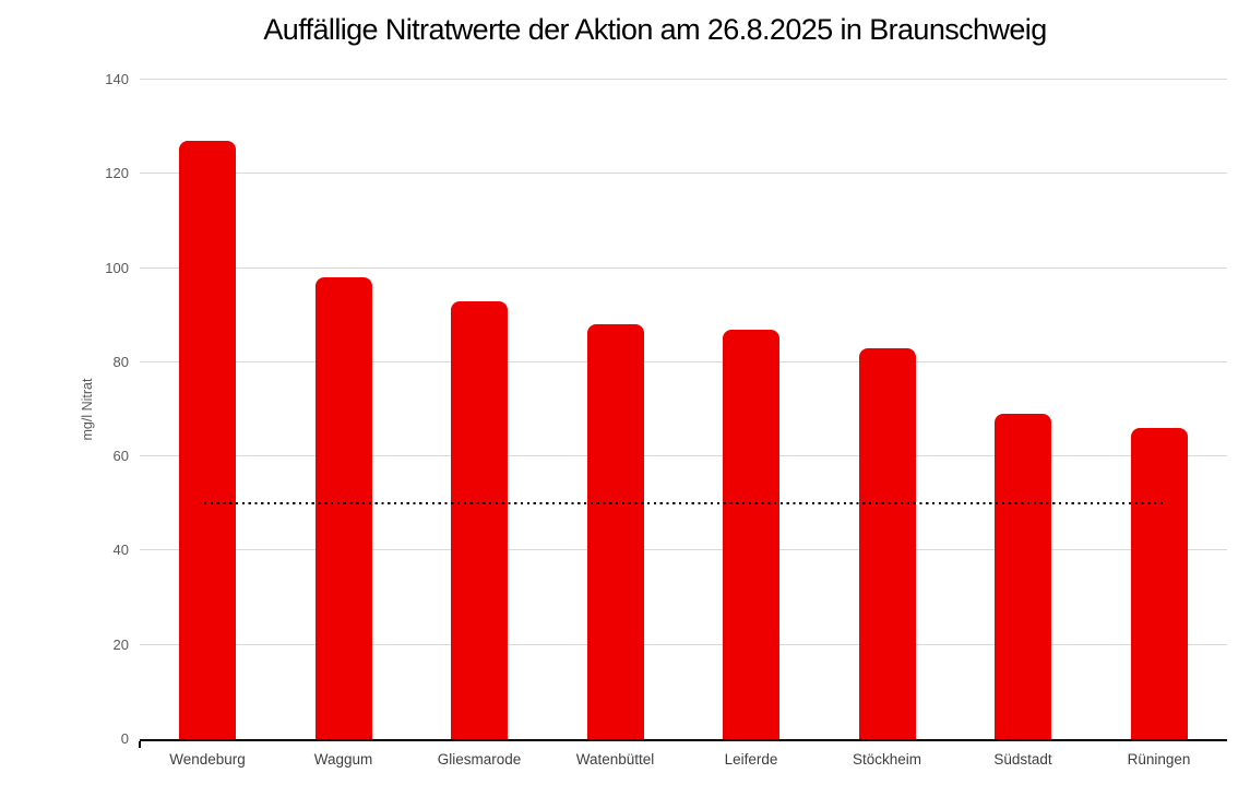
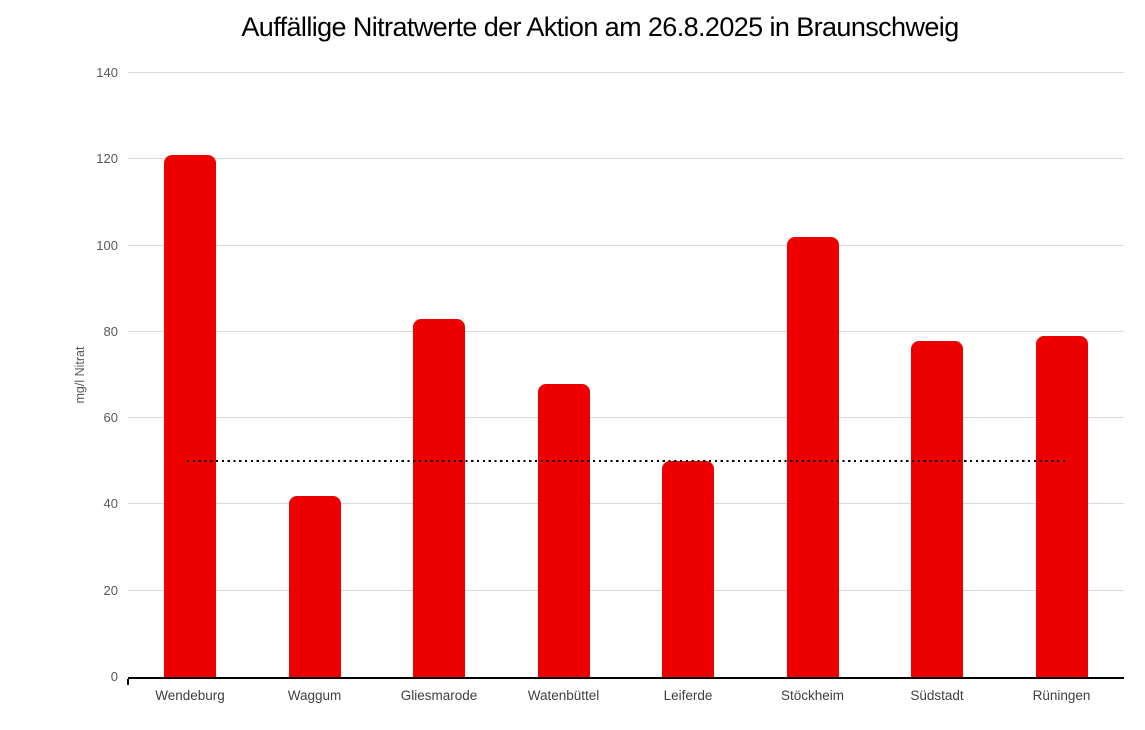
Wendeburg: 127 -> 121
Waggum: 98 -> 42
Gliesmarode: 93 -> 83
Watenbüttel: 88 -> 68
Leiferde: 87 -> 50
Stöckheim: 83 -> 102
Südstadt: 69 -> 78
Rüningen: 66 -> 79
